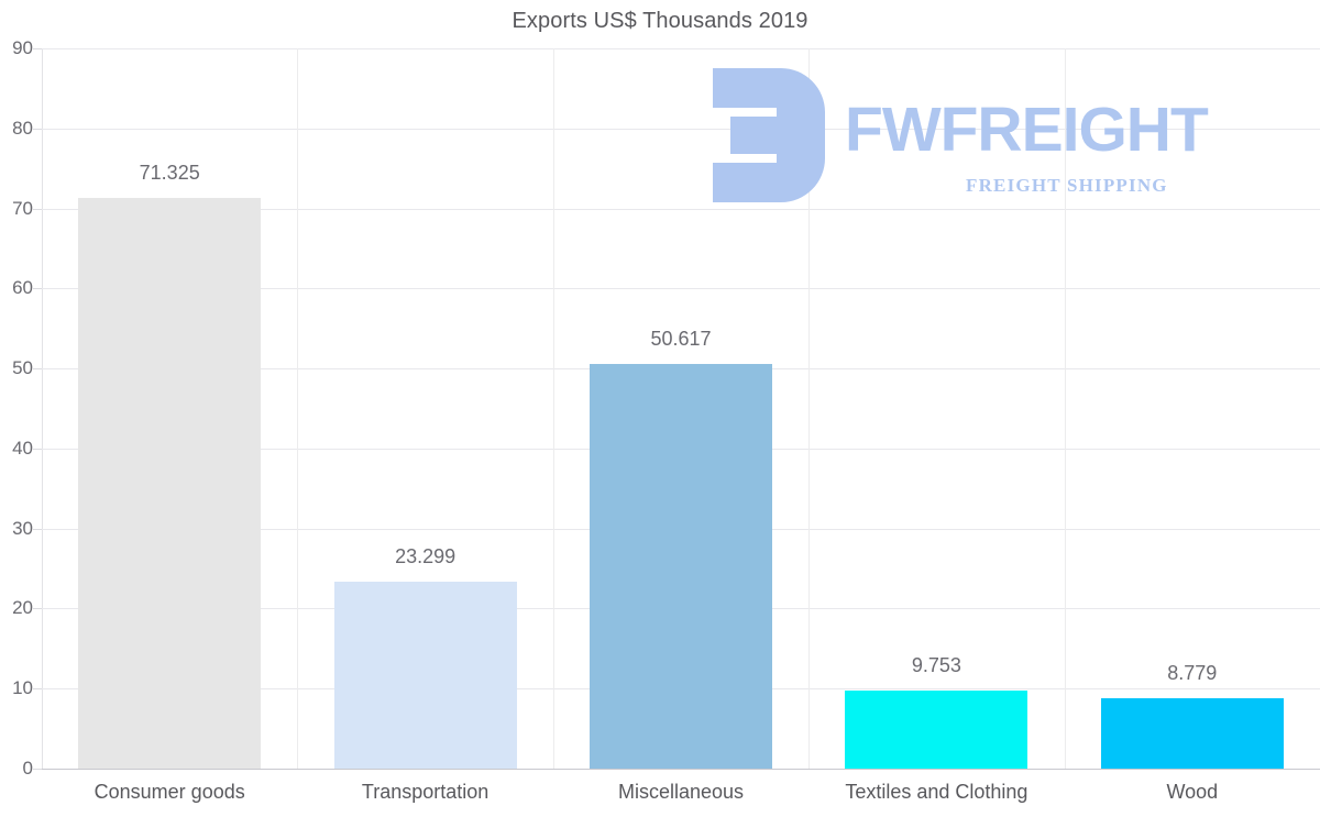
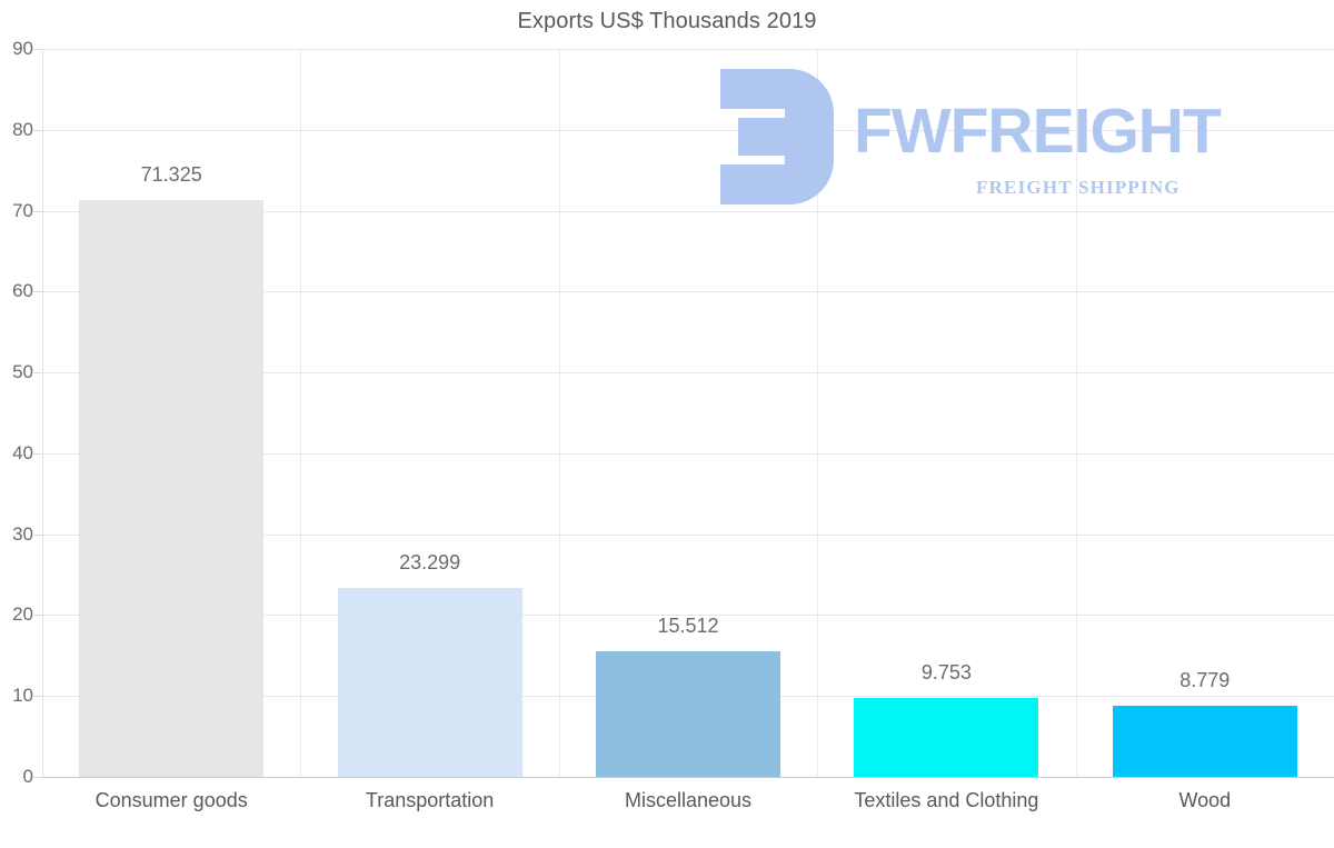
Miscellaneous: 50.617 -> 15.512
